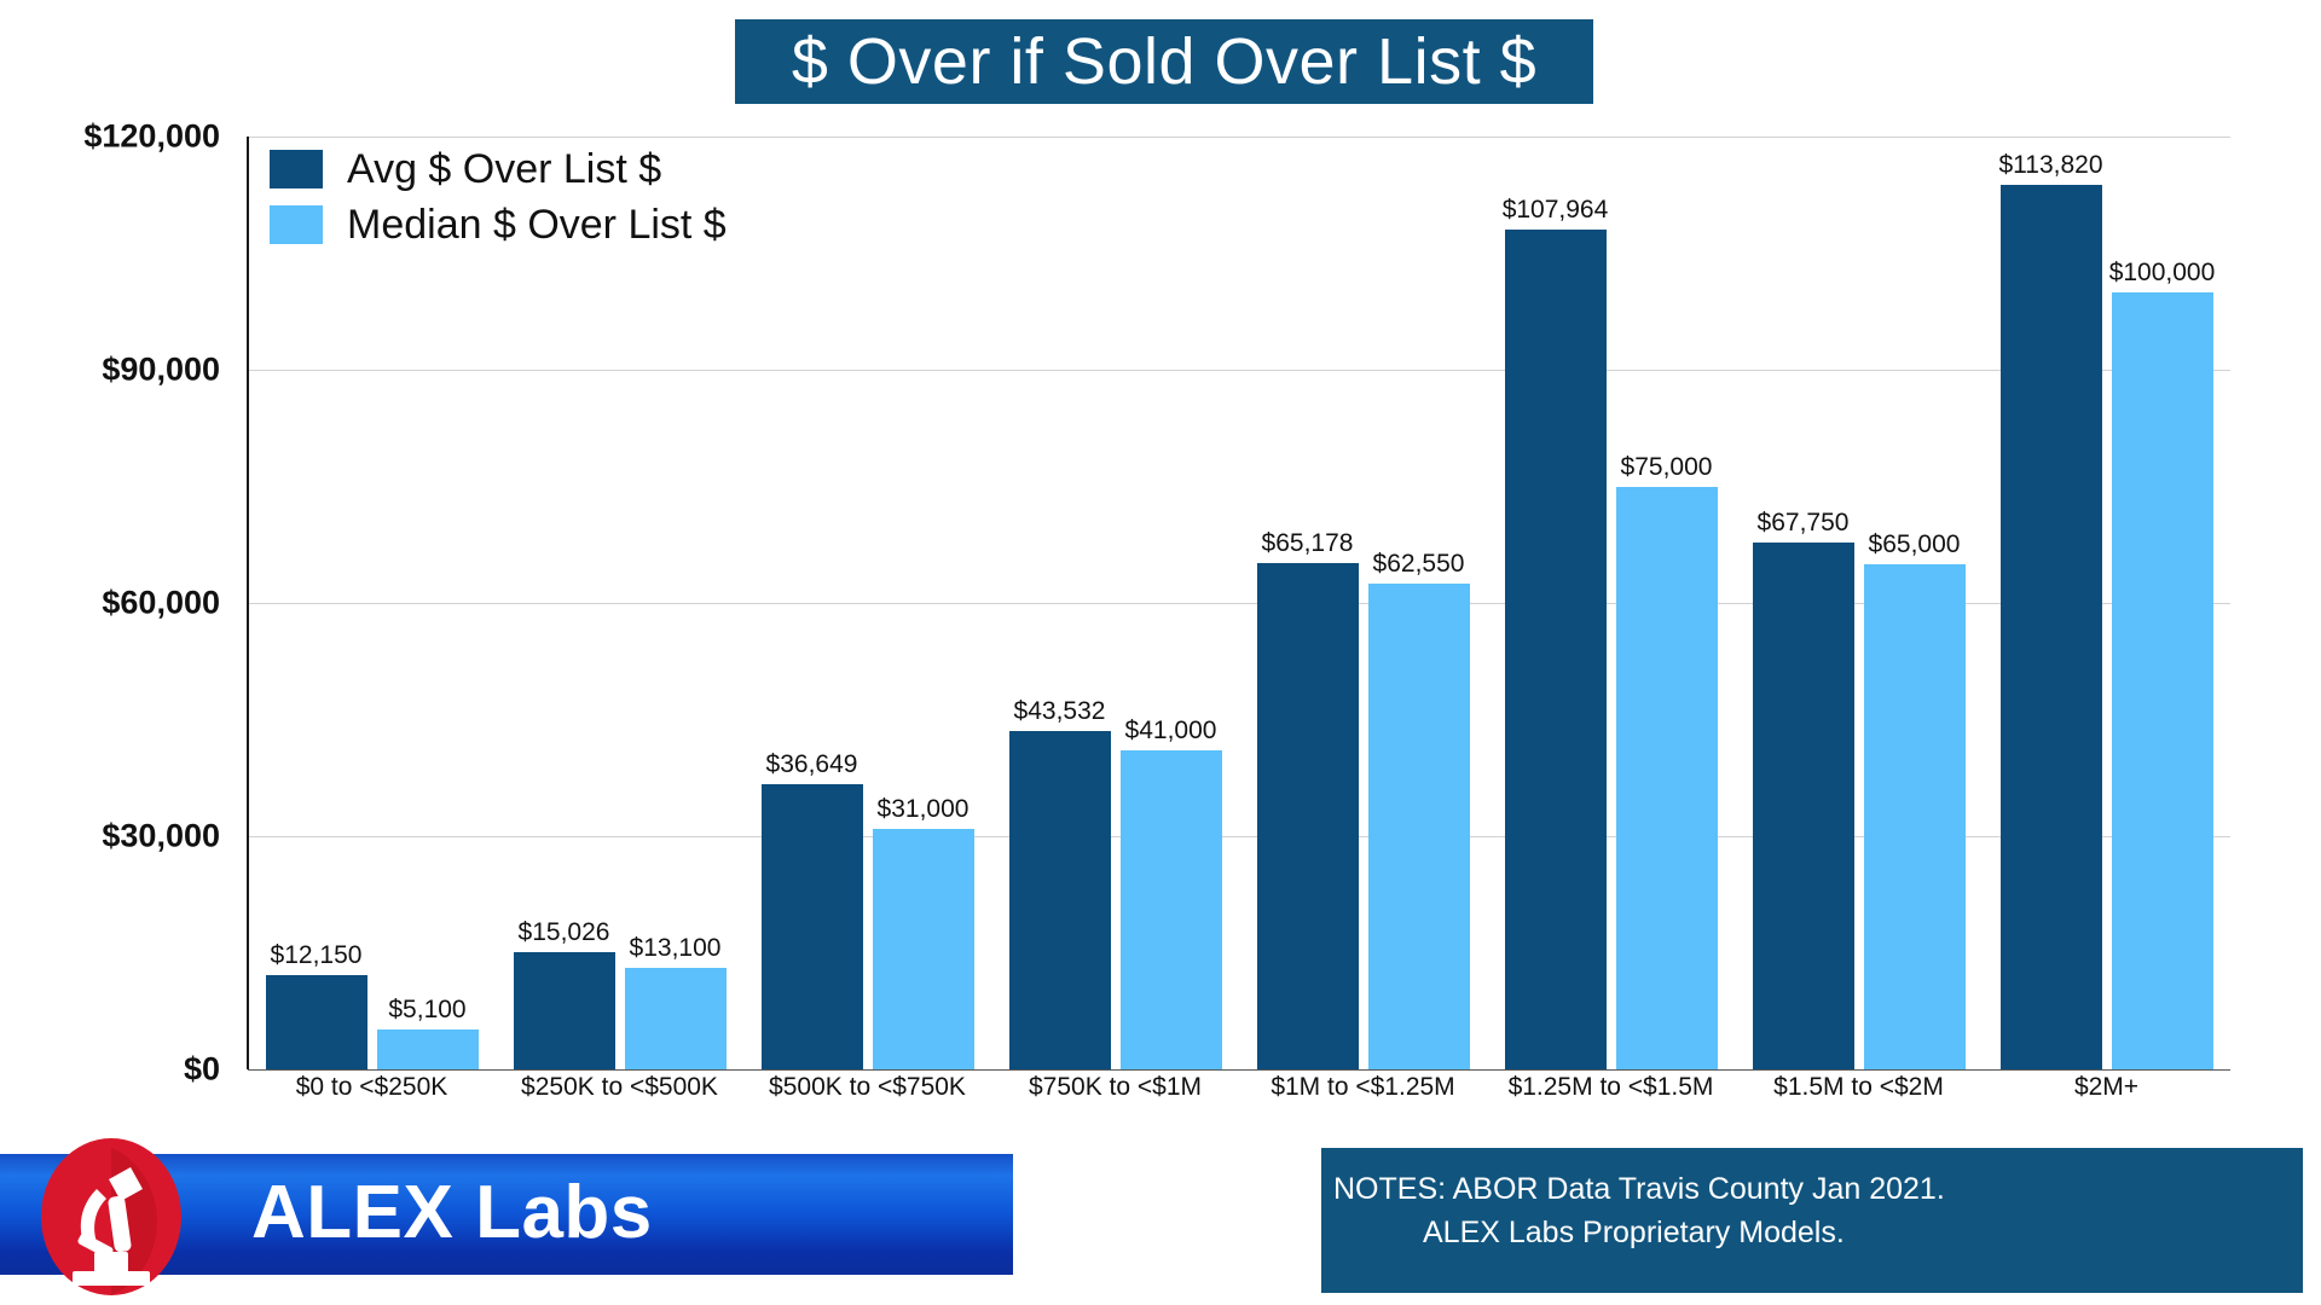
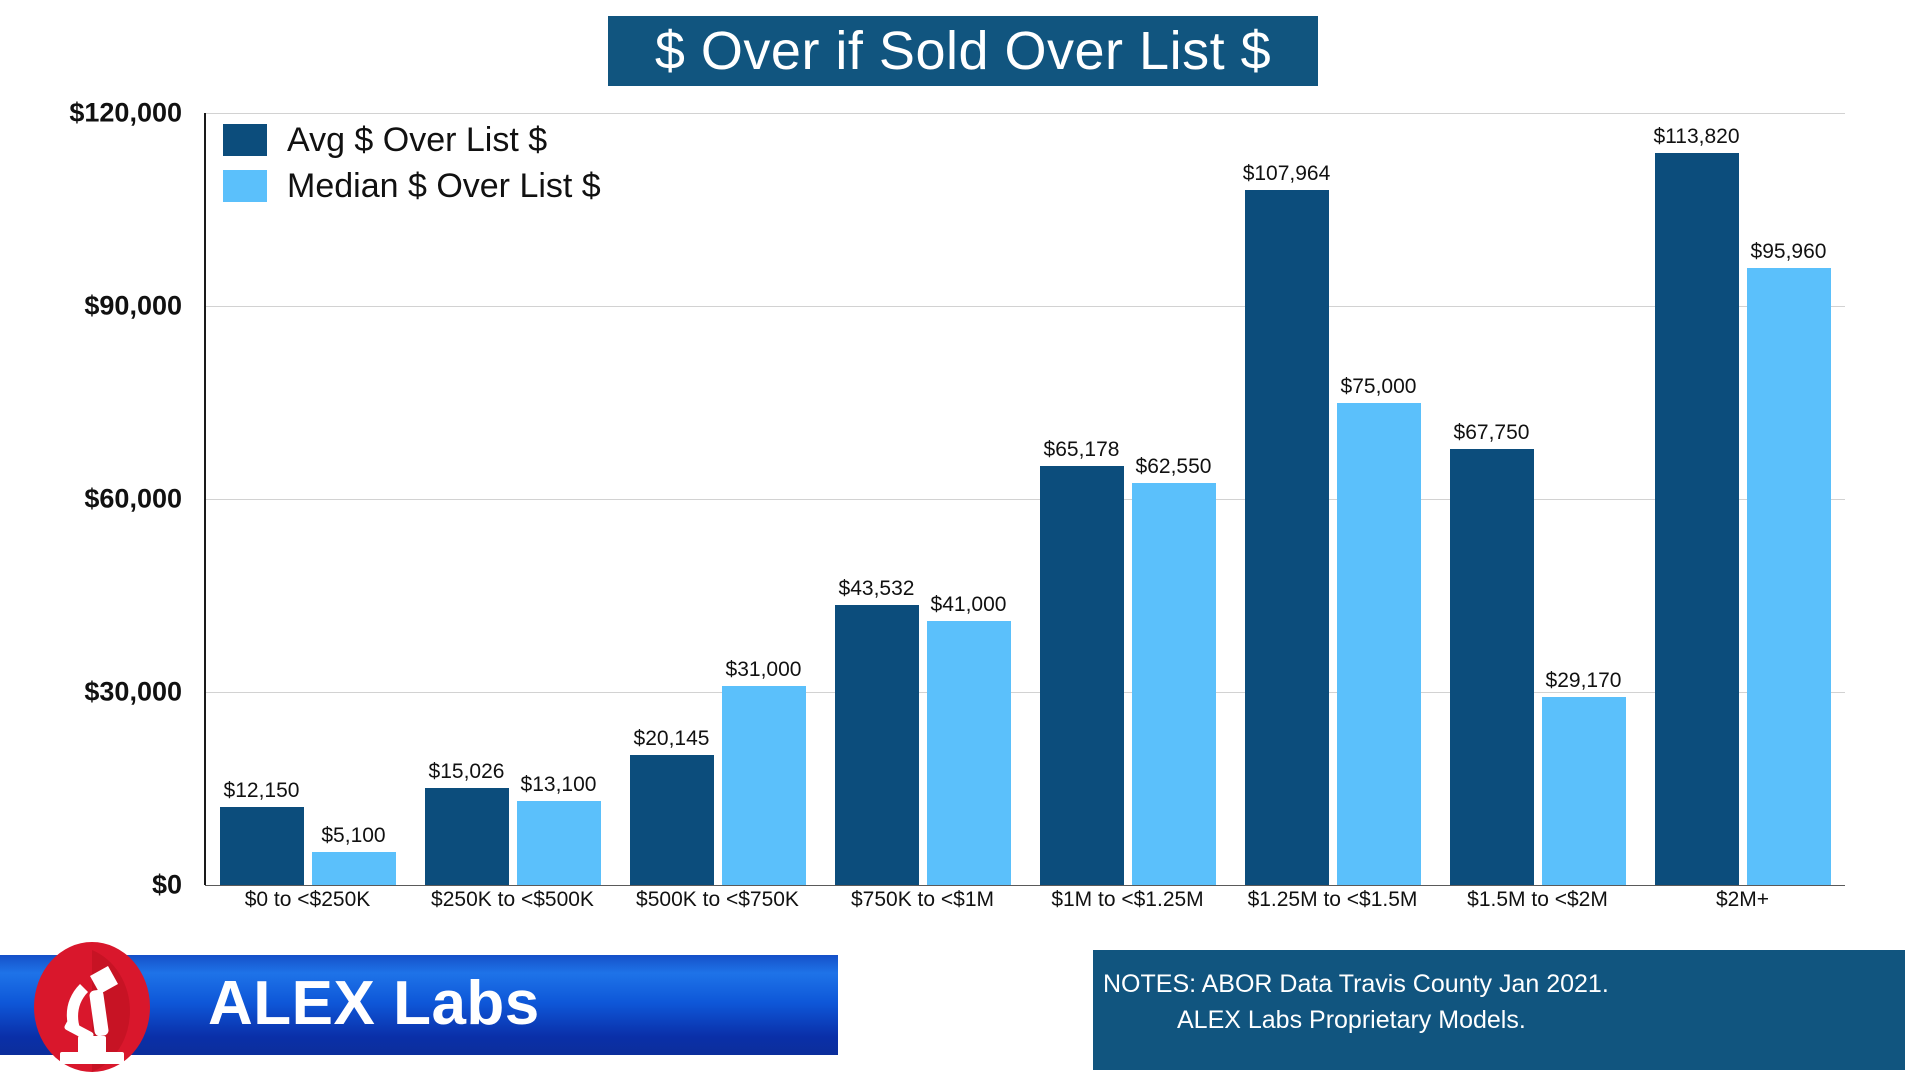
Avg $ Over List $/$500K to <$750K: $36,649 -> $20,145
Median $ Over List $/$1.5M to <$2M: $65,000 -> $29,170
Median $ Over List $/$2M+: $100,000 -> $95,960
